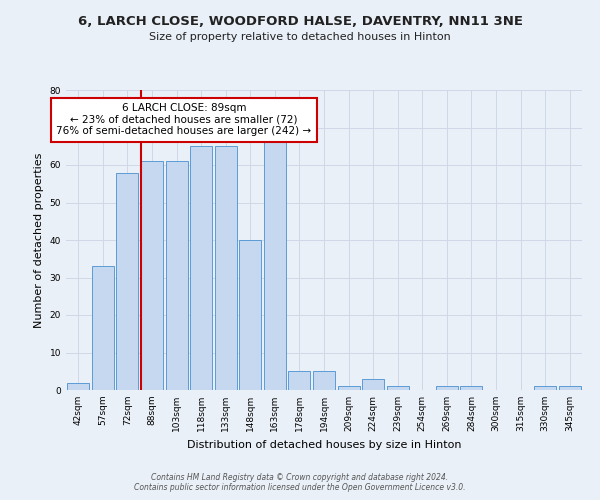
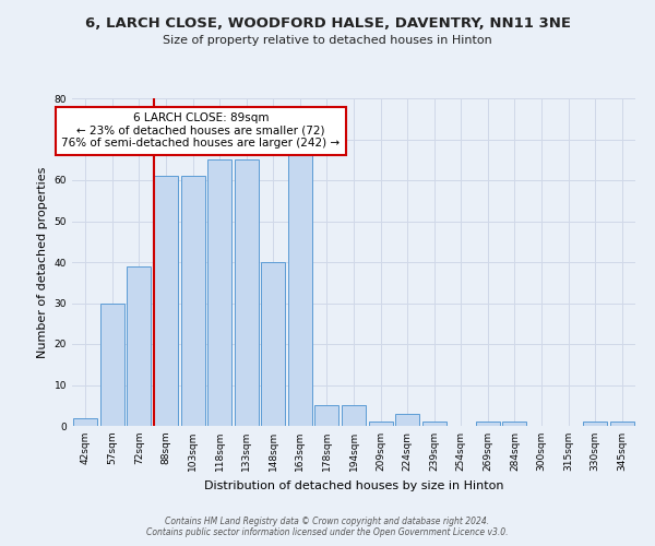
57sqm: 33 -> 30
72sqm: 58 -> 39
